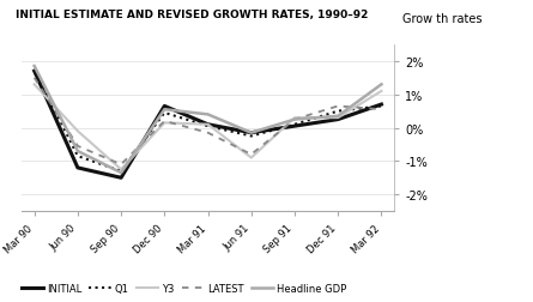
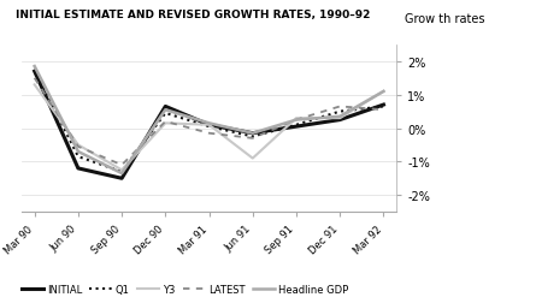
Y3/Jun 90: -0.10% -> -0.50%
Headline GDP/Mar 91: 0.40% -> 0.15%
LATEST/Jun 91: -0.80% -> -0.30%
Headline GDP/Mar 92: 1.30% -> 1.10%
